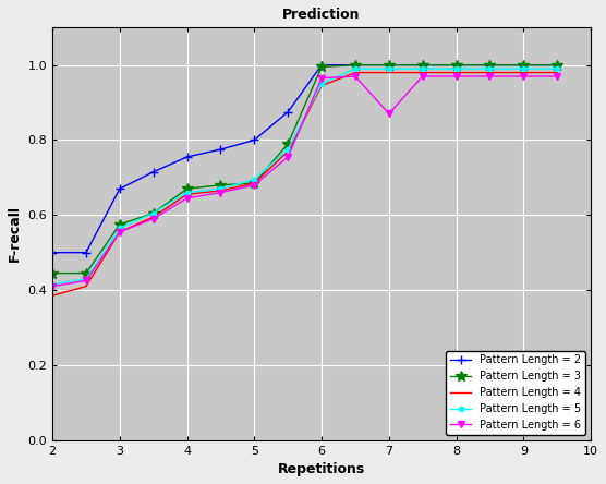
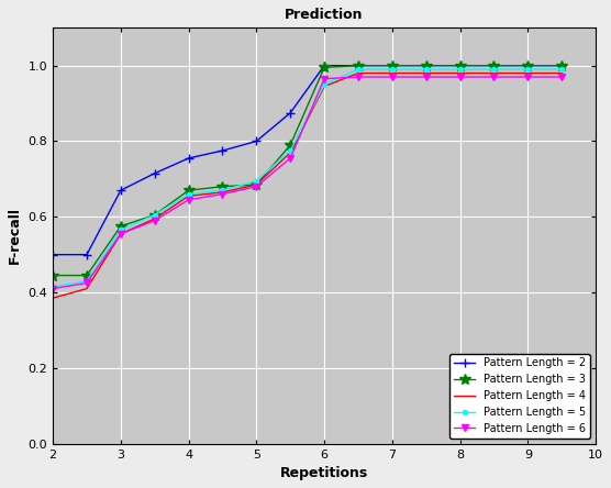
Pattern Length = 6/7: 0.870 -> 0.970
